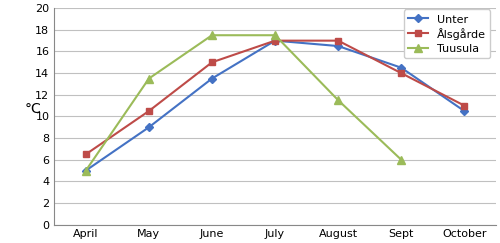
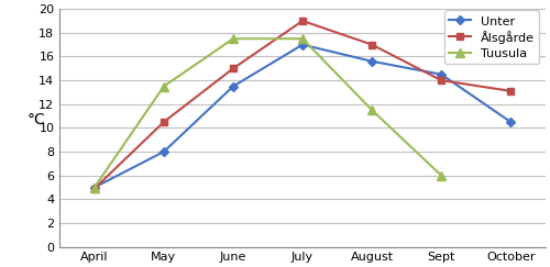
Ålsgårde/April: 6.5 -> 4.9
Unter/May: 9.0 -> 8.0
Ålsgårde/July: 17.0 -> 19.0
Unter/August: 16.5 -> 15.6
Ålsgårde/October: 11.0 -> 13.1
